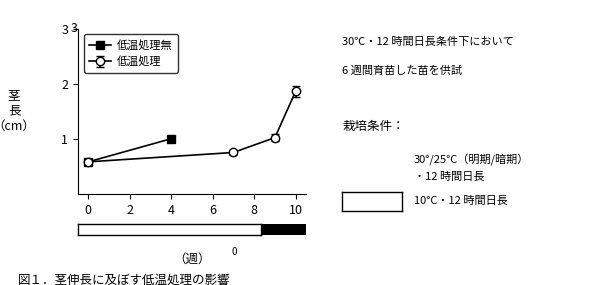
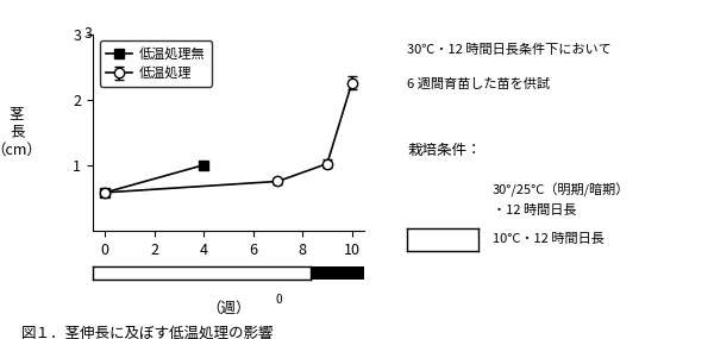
10: 1.86 -> 2.25
